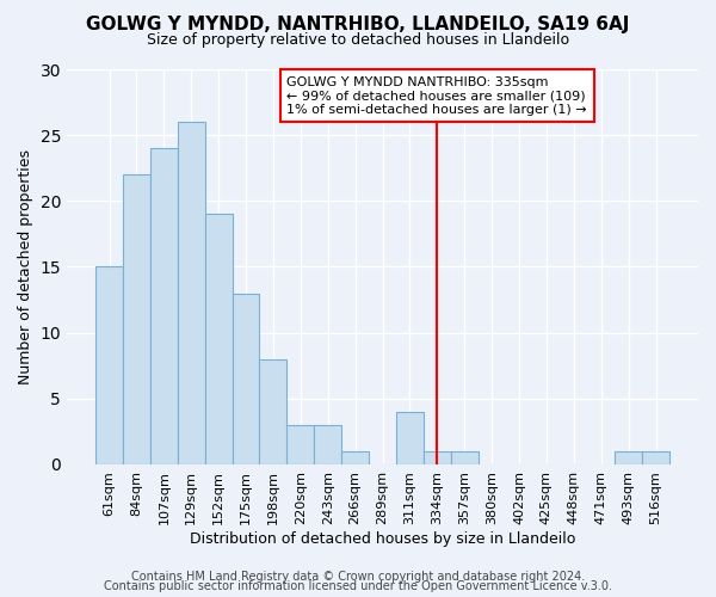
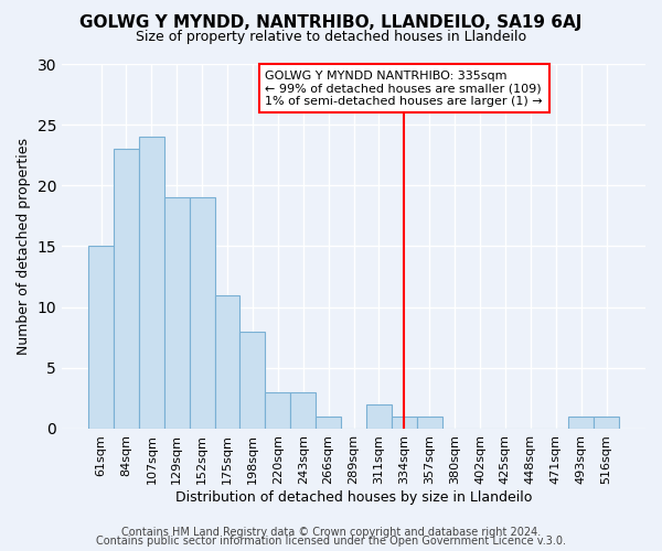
84sqm: 22 -> 23
129sqm: 26 -> 19
175sqm: 13 -> 11
311sqm: 4 -> 2
